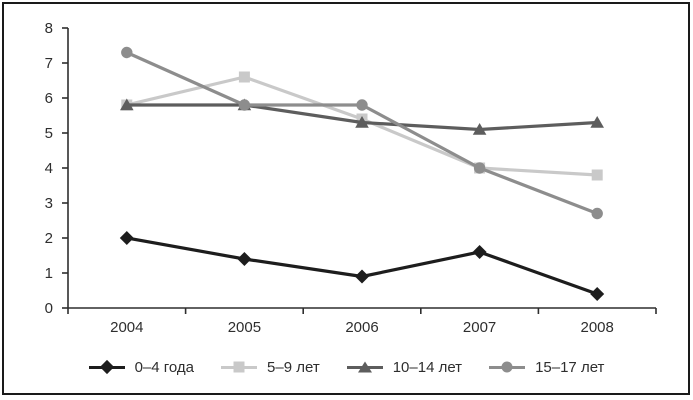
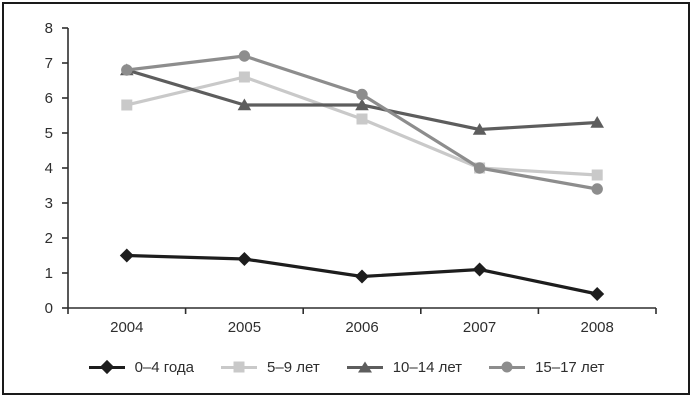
0–4 года/2004: 2.0 -> 1.5
10–14 лет/2004: 5.8 -> 6.8
15–17 лет/2004: 7.3 -> 6.8
15–17 лет/2005: 5.8 -> 7.2
10–14 лет/2006: 5.3 -> 5.8
15–17 лет/2006: 5.8 -> 6.1
0–4 года/2007: 1.6 -> 1.1
15–17 лет/2008: 2.7 -> 3.4
